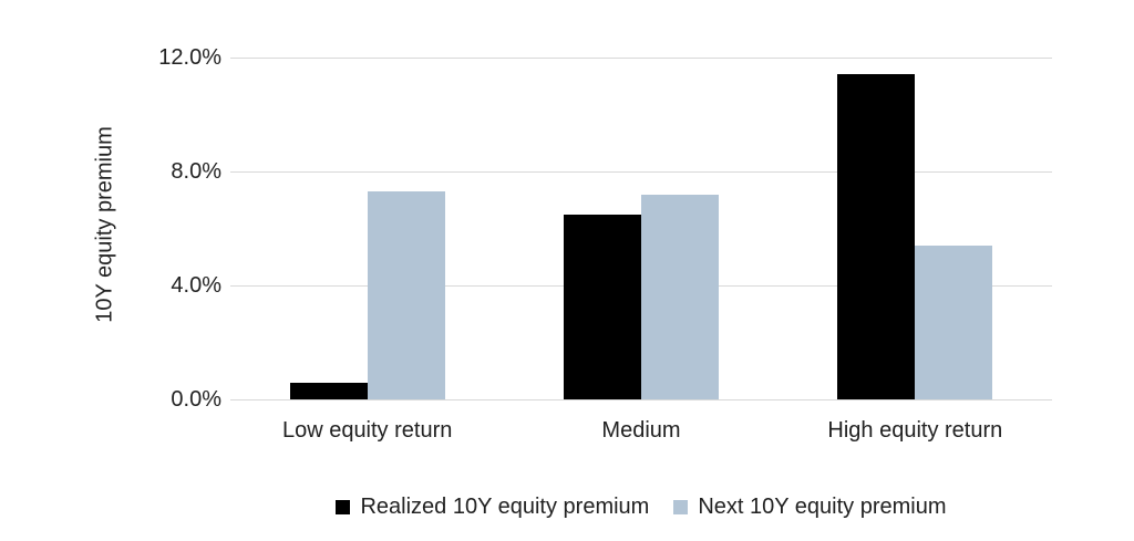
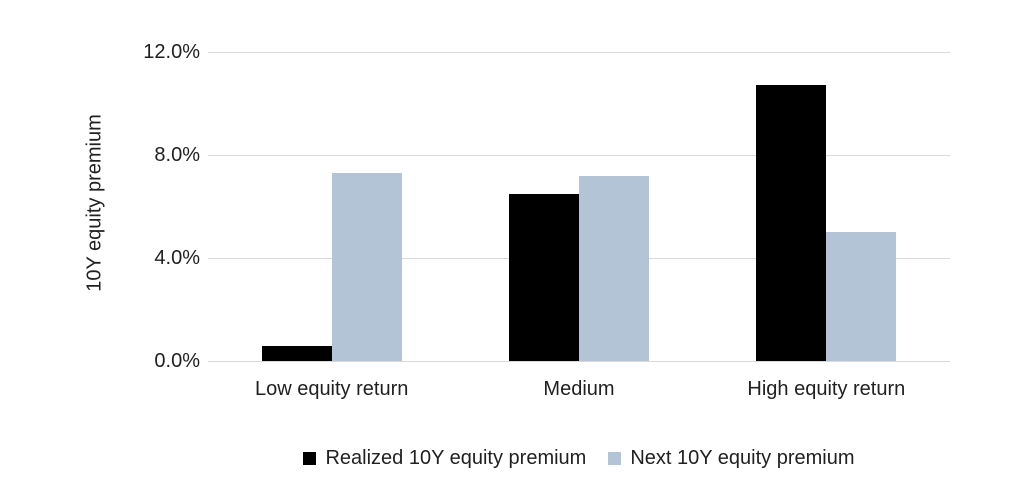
Realized 10Y equity premium/High equity return: 11.4% -> 10.7%
Next 10Y equity premium/High equity return: 5.4% -> 5.0%
